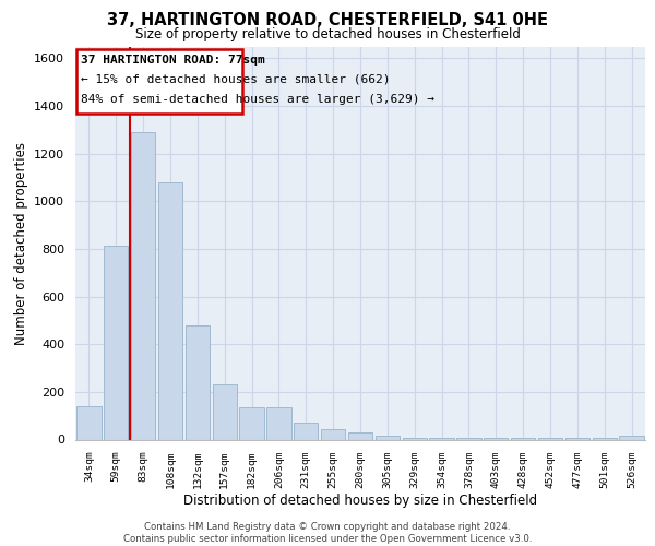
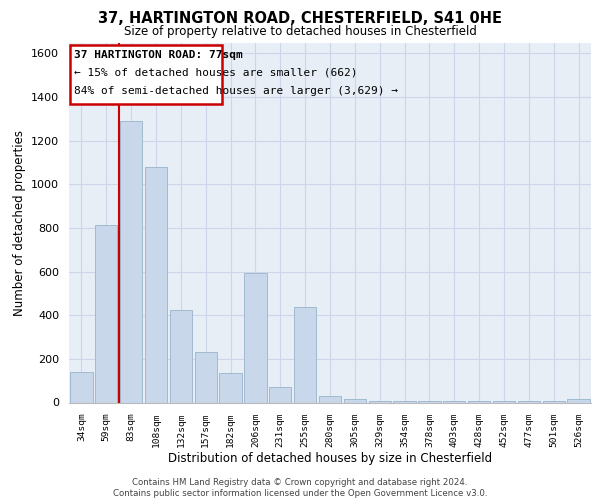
132sqm: 480 -> 425
206sqm: 135 -> 595
255sqm: 45 -> 440
